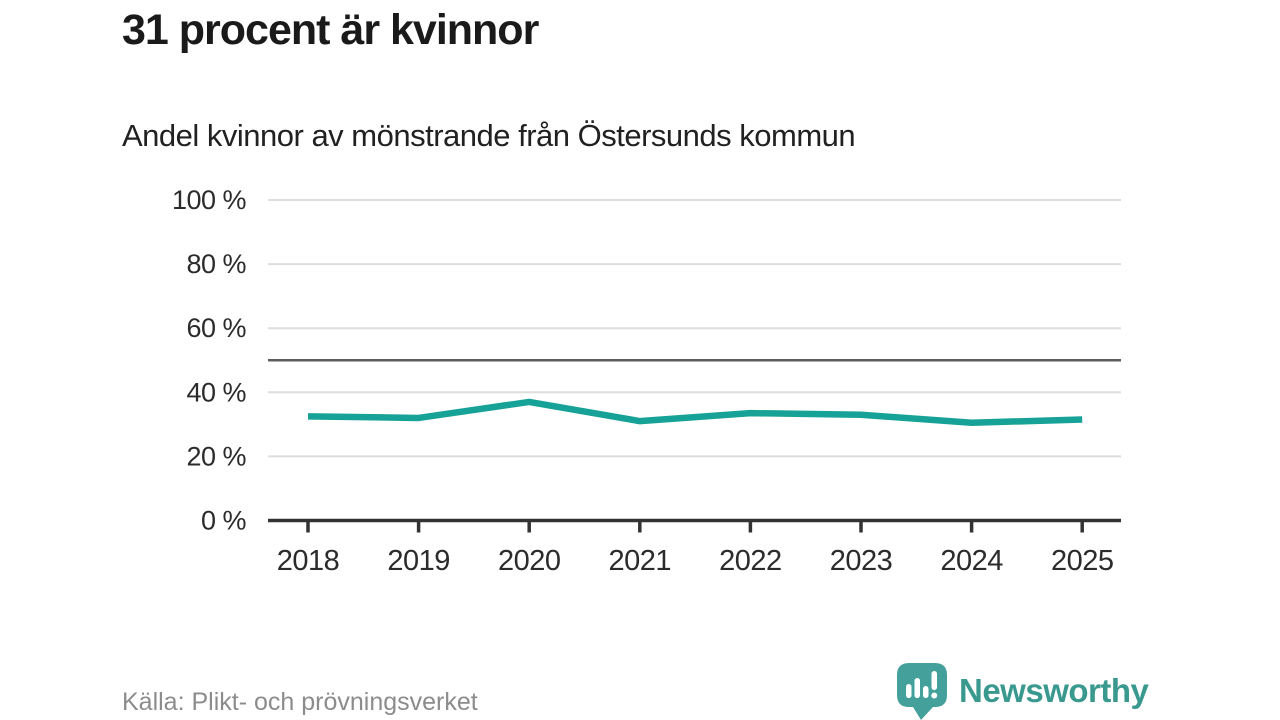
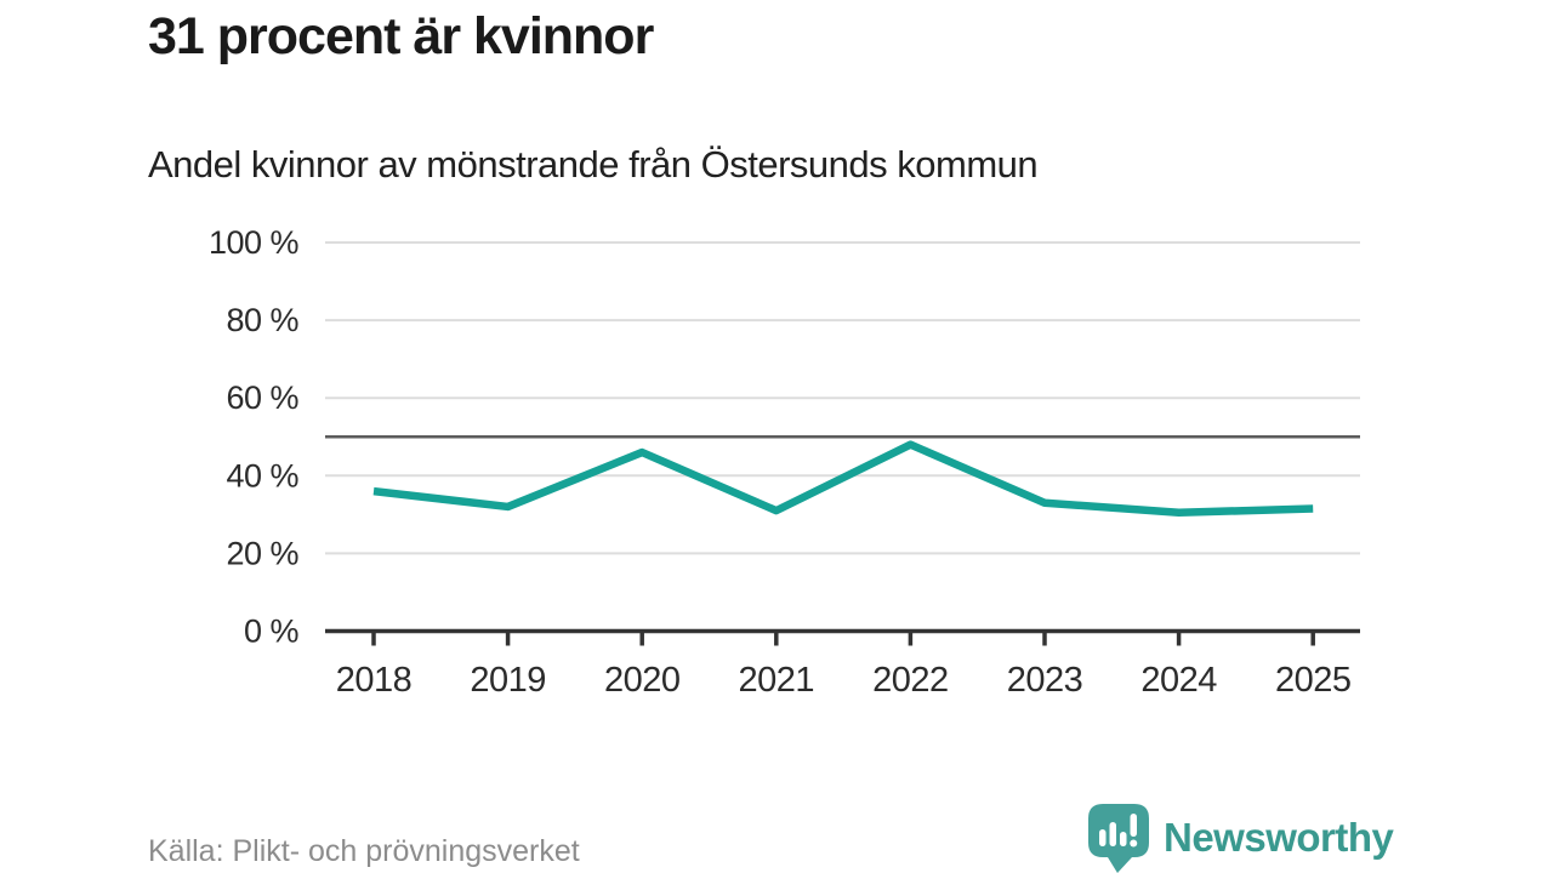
2018: 32% -> 36%
2020: 37% -> 46%
2022: 34% -> 48%
